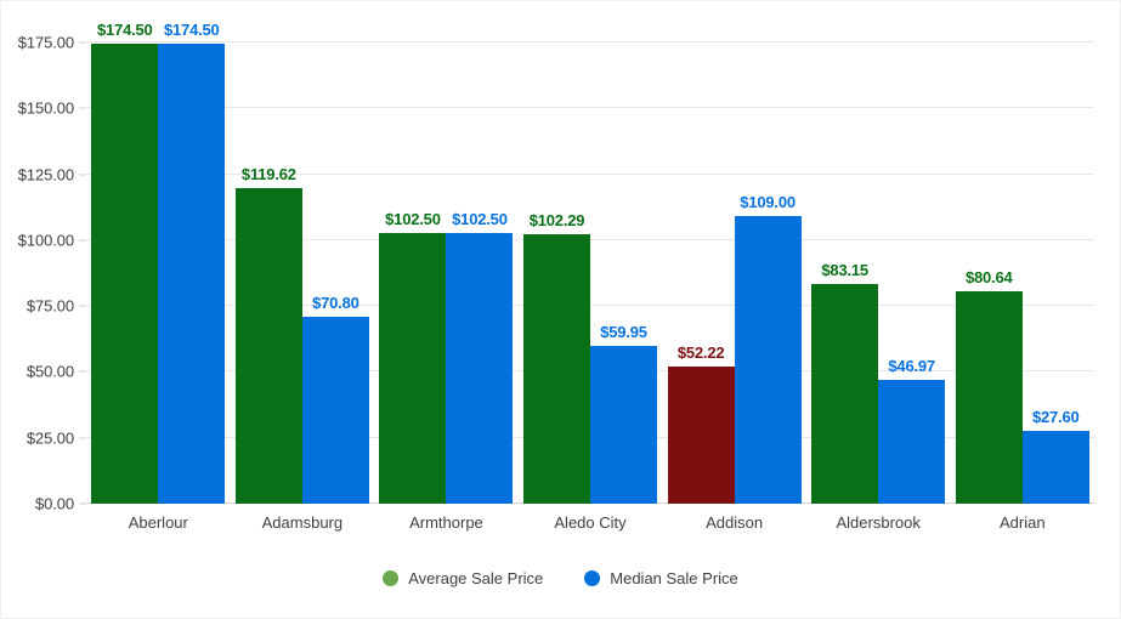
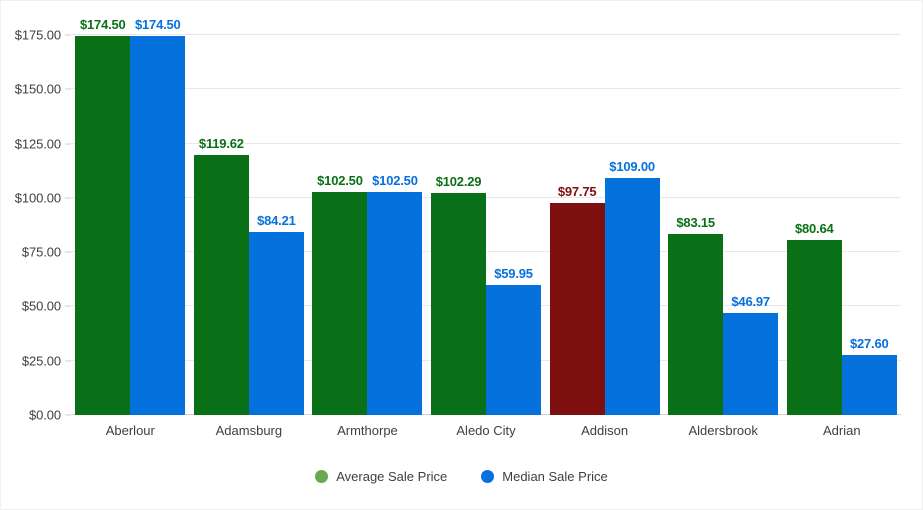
Median Sale Price/Adamsburg: $70.80 -> $84.21
Average Sale Price/Addison: $52.22 -> $97.75
